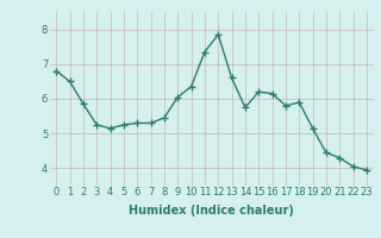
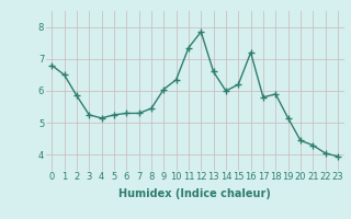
14: 5.75 -> 6.00
16: 6.15 -> 7.20
